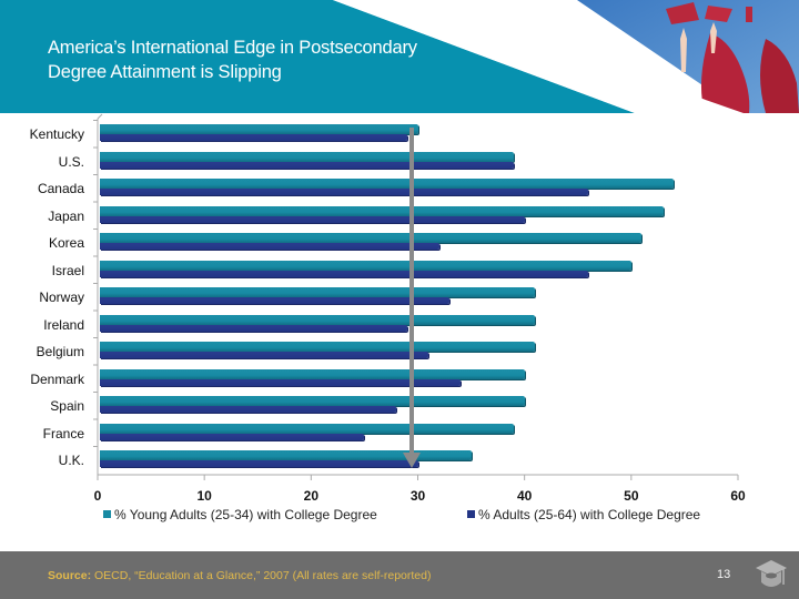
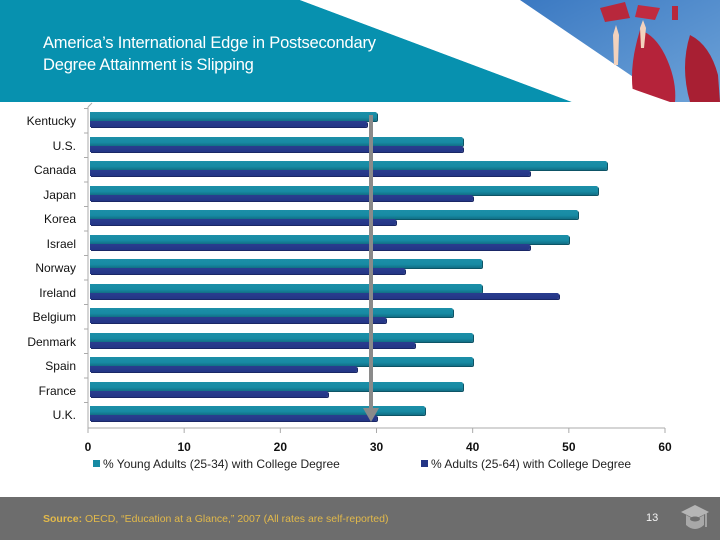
% Adults (25-64) with College Degree/Ireland: 29 -> 49
% Young Adults (25-34) with College Degree/Belgium: 41 -> 38
